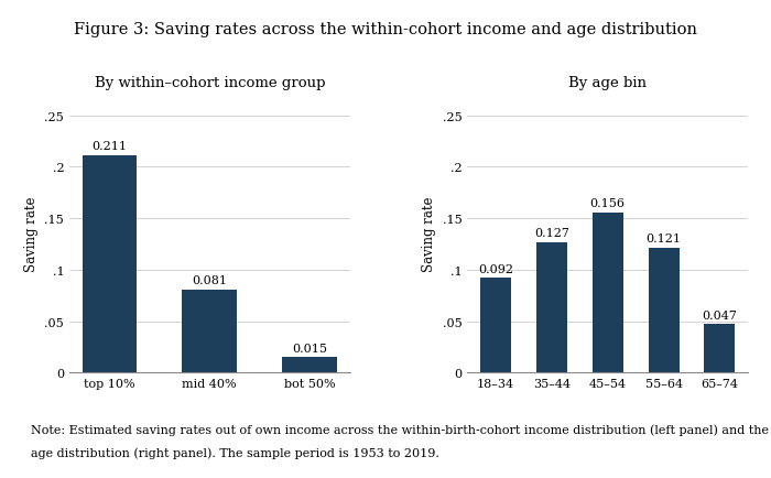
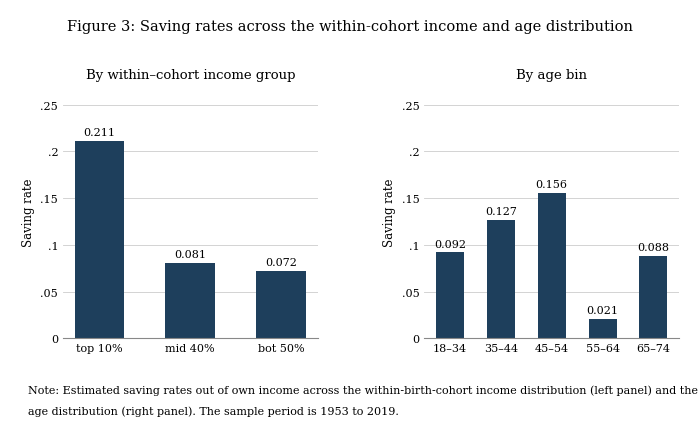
By within–cohort income group/bot 50%: 0.015 -> 0.072
By age bin/55–64: 0.121 -> 0.021
By age bin/65–74: 0.047 -> 0.088
